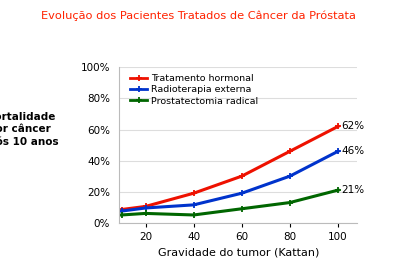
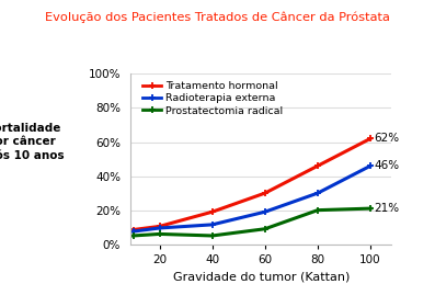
Prostatectomia radical/80: 13% -> 20%
